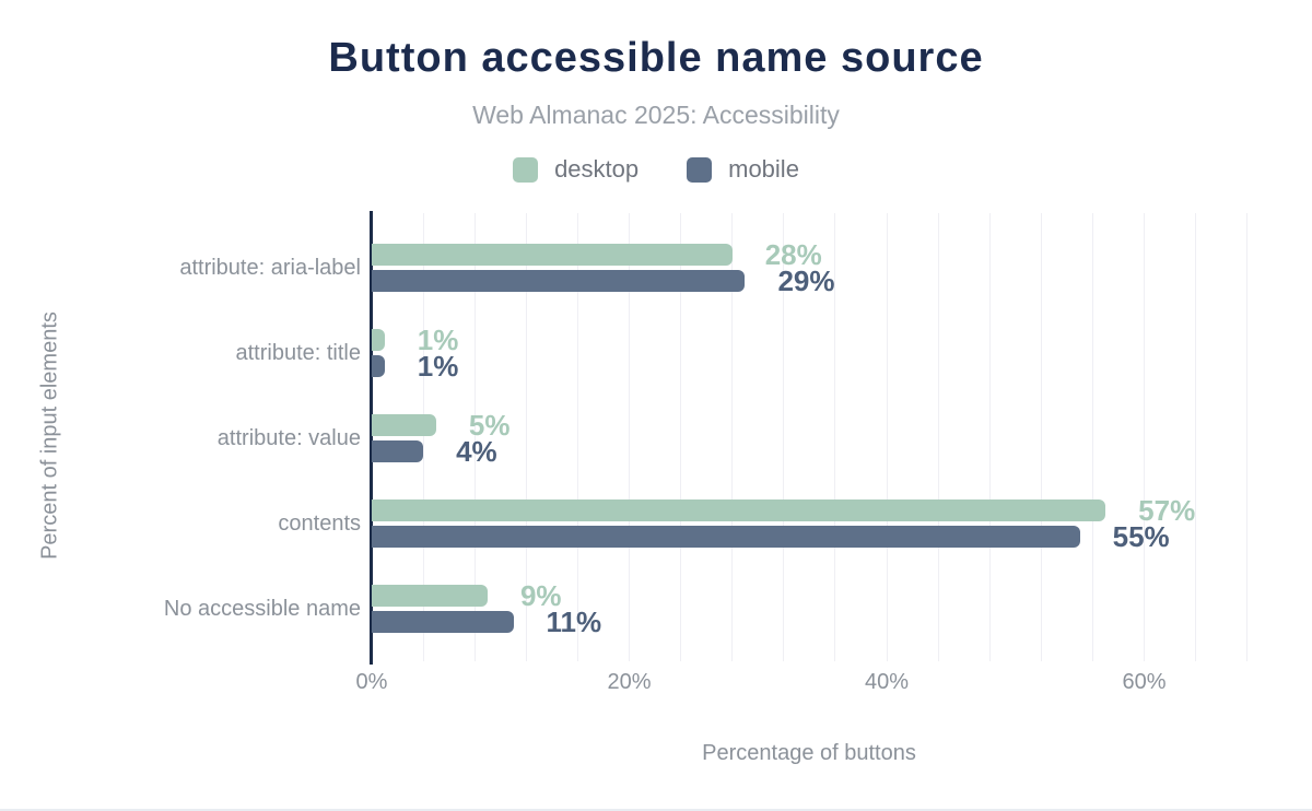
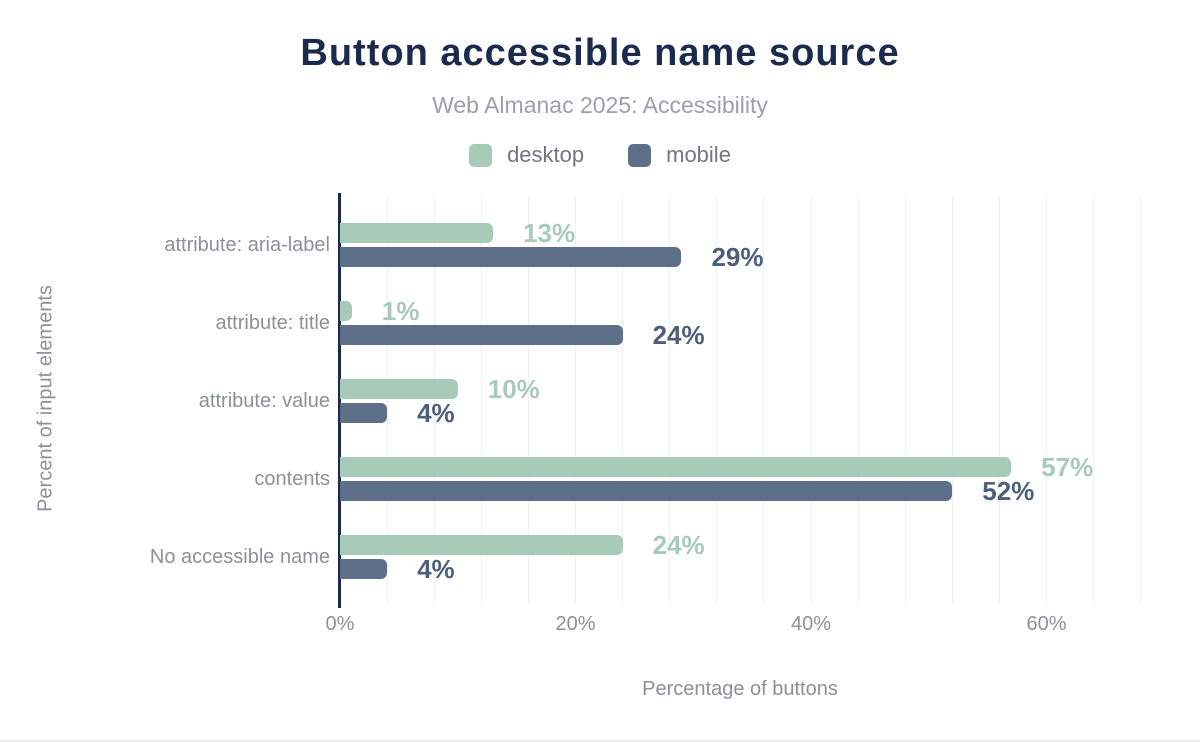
desktop/attribute: aria-label: 28% -> 13%
mobile/attribute: title: 1% -> 24%
desktop/attribute: value: 5% -> 10%
mobile/contents: 55% -> 52%
desktop/No accessible name: 9% -> 24%
mobile/No accessible name: 11% -> 4%
